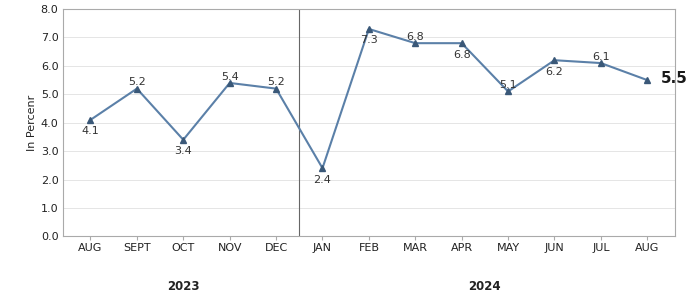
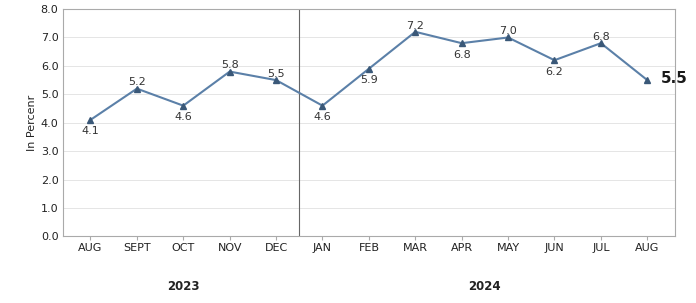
OCT: 3.4 -> 4.6
NOV: 5.4 -> 5.8
DEC: 5.2 -> 5.5
JAN: 2.4 -> 4.6
FEB: 7.3 -> 5.9
MAR: 6.8 -> 7.2
MAY: 5.1 -> 7.0
JUL: 6.1 -> 6.8
